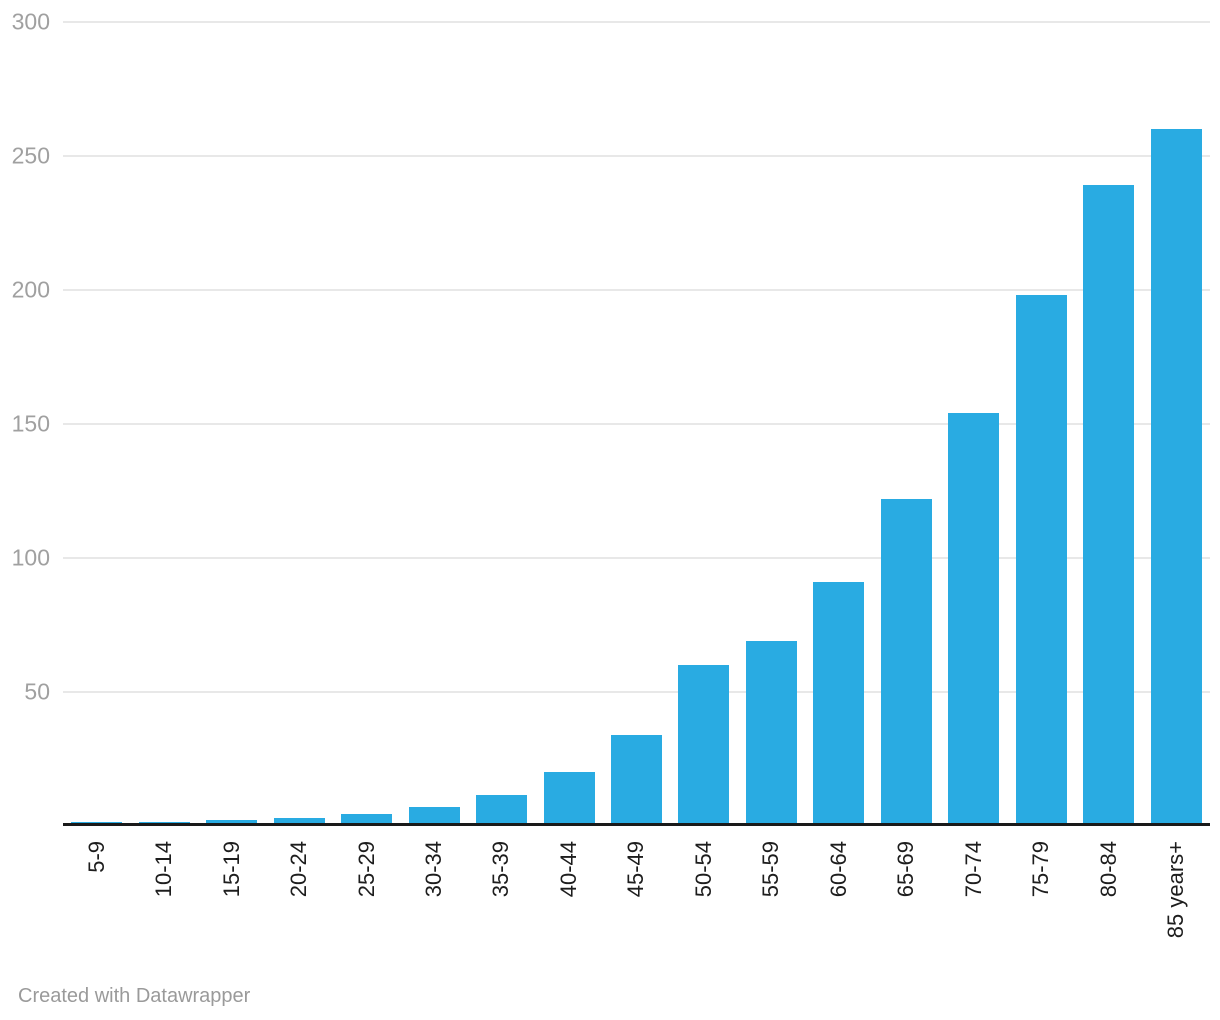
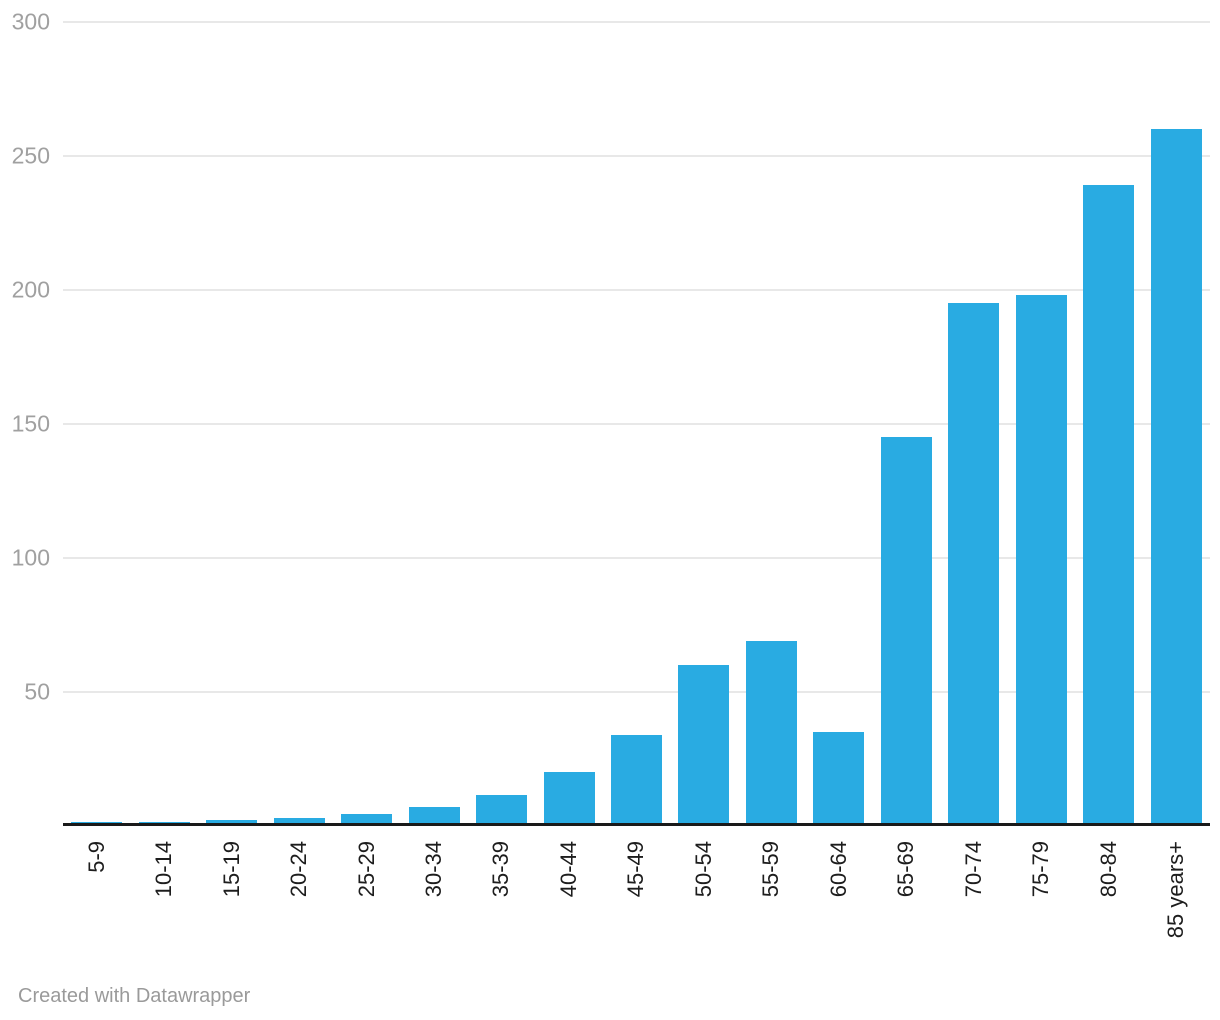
60-64: 90 -> 34
65-69: 121 -> 144
70-74: 153 -> 194
